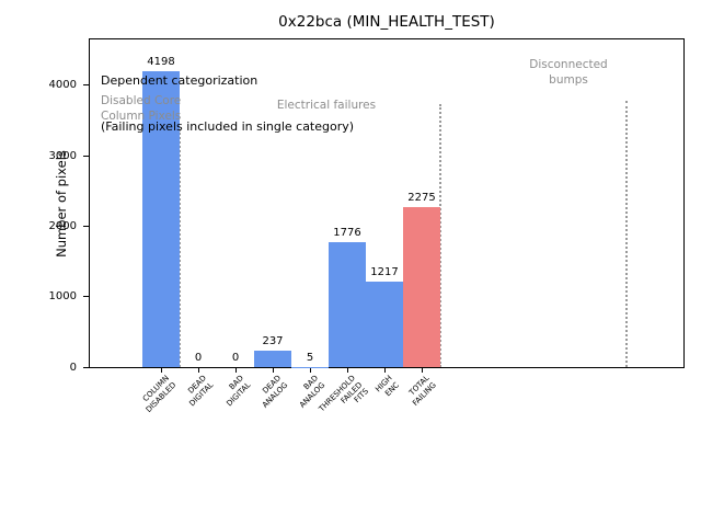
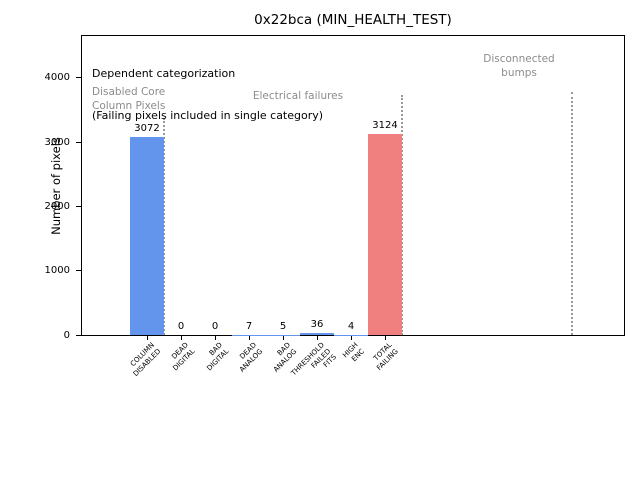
COLUMN DISABLED: 4198 -> 3072
DEAD ANALOG: 237 -> 7
THRESHOLD FAILED FITS: 1776 -> 36
HIGH ENC: 1217 -> 4
TOTAL FAILING: 2275 -> 3124
